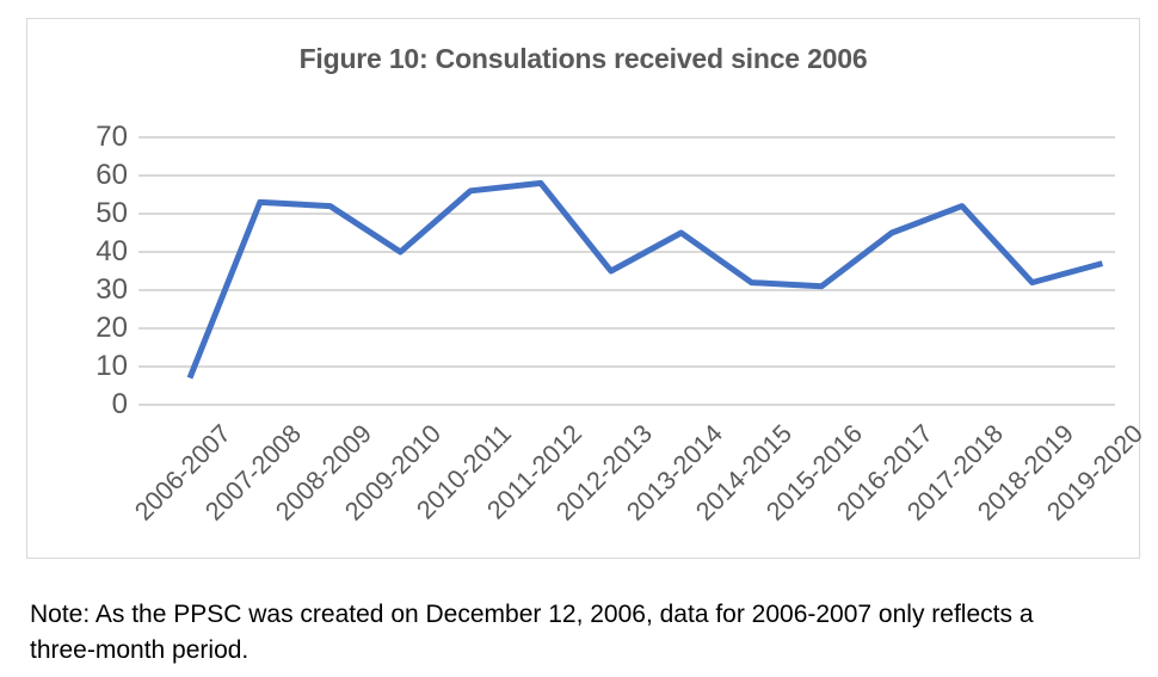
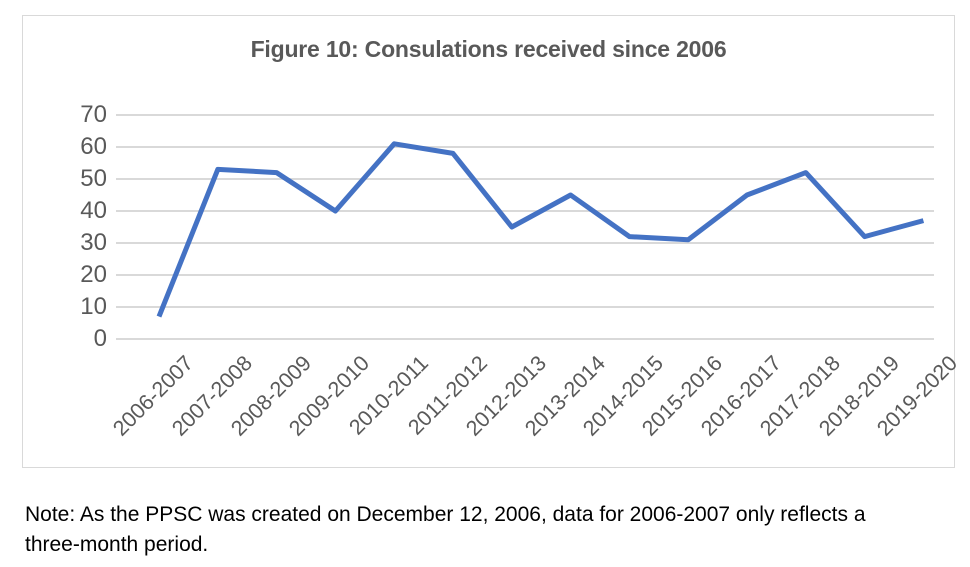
2010-2011: 56 -> 61
